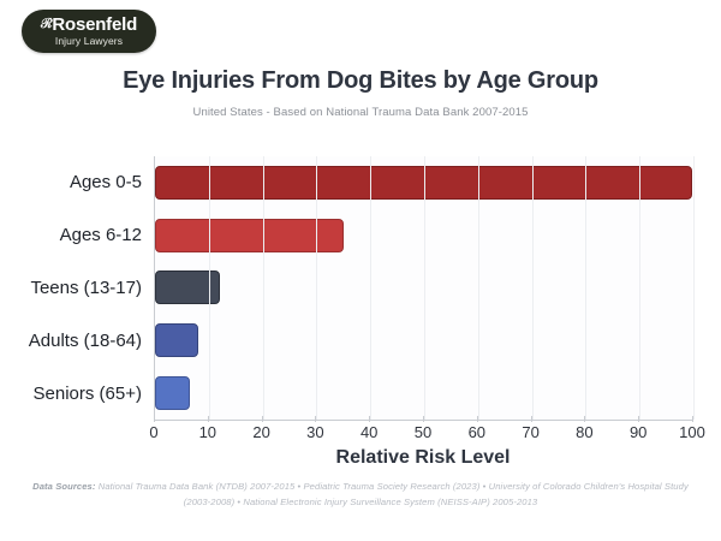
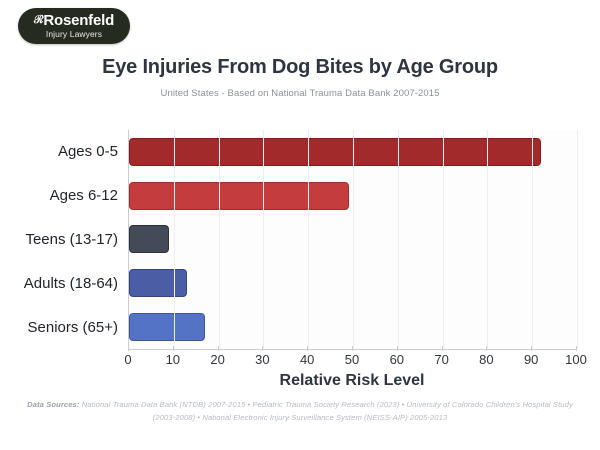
Ages 0-5: 100 -> 92
Ages 6-12: 35 -> 49
Teens (13-17): 12 -> 9
Adults (18-64): 8 -> 13
Seniors (65+): 6 -> 17
